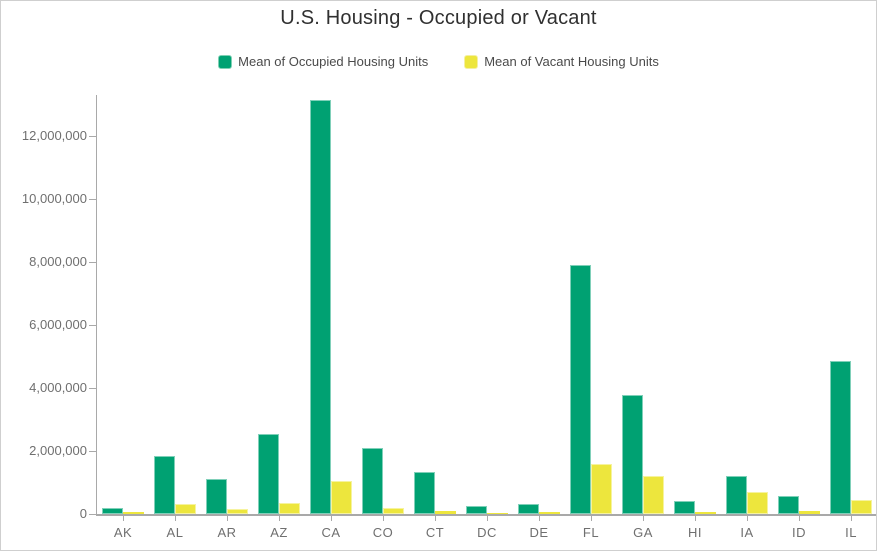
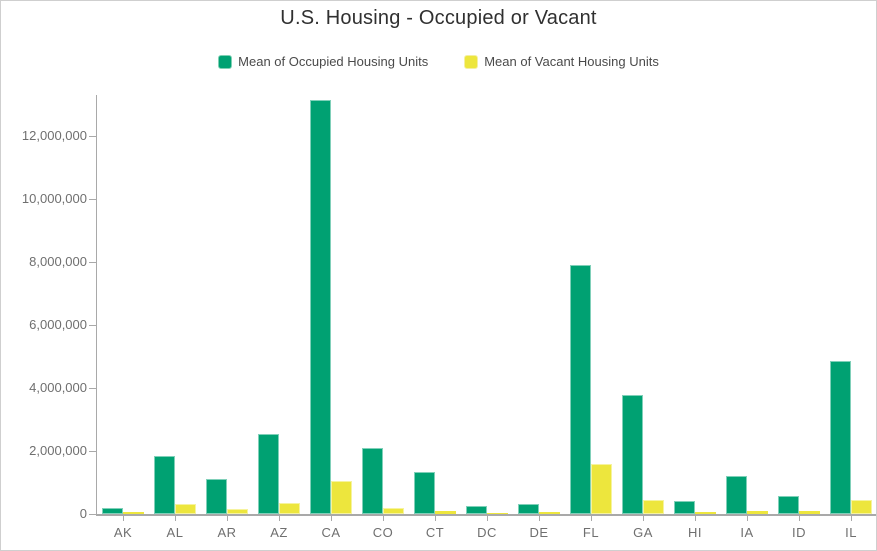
Mean of Vacant Housing Units/GA: 1200000 -> 400000
Mean of Vacant Housing Units/IA: 700000 -> 100000
